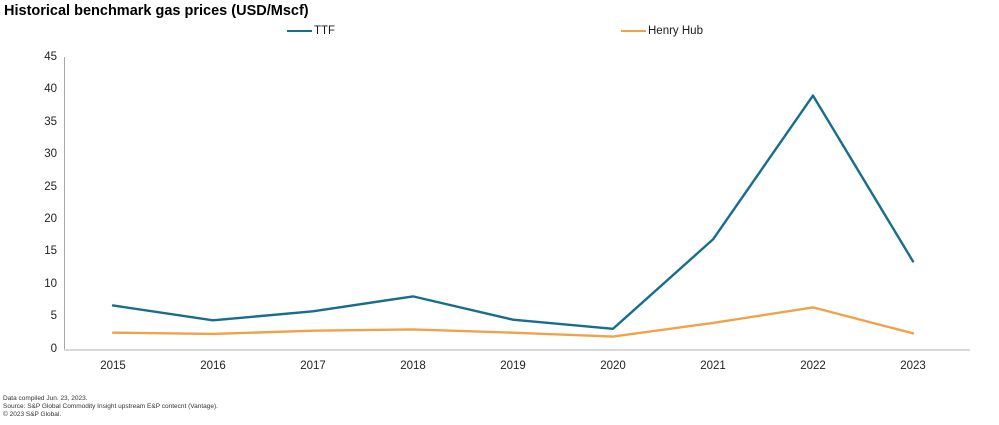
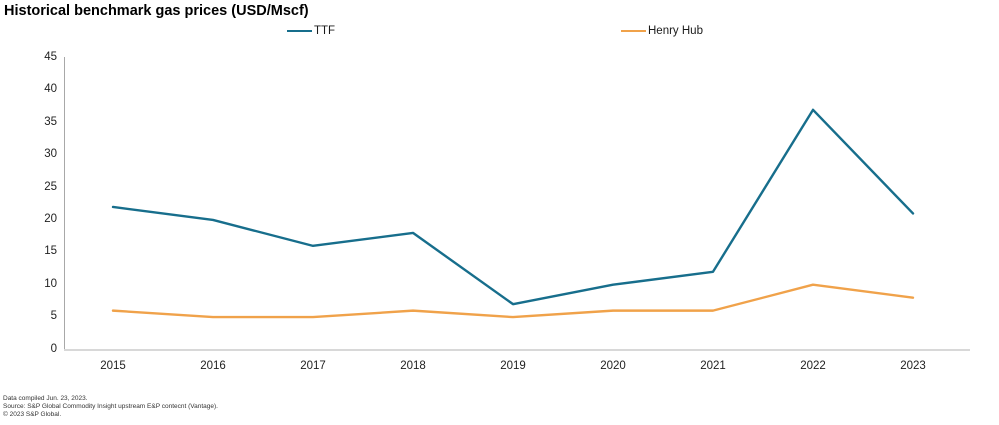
TTF/2015: 7 -> 22
Henry Hub/2015: 3 -> 6
TTF/2016: 4 -> 20
Henry Hub/2016: 2 -> 5
TTF/2017: 6 -> 16
Henry Hub/2017: 3 -> 5
TTF/2018: 8 -> 18
Henry Hub/2018: 3 -> 6
TTF/2019: 5 -> 7
Henry Hub/2019: 3 -> 5
TTF/2020: 3 -> 10
Henry Hub/2020: 2 -> 6
TTF/2021: 17 -> 12
Henry Hub/2021: 4 -> 6
TTF/2022: 39 -> 37
Henry Hub/2022: 6 -> 10
TTF/2023: 14 -> 21
Henry Hub/2023: 2 -> 8
